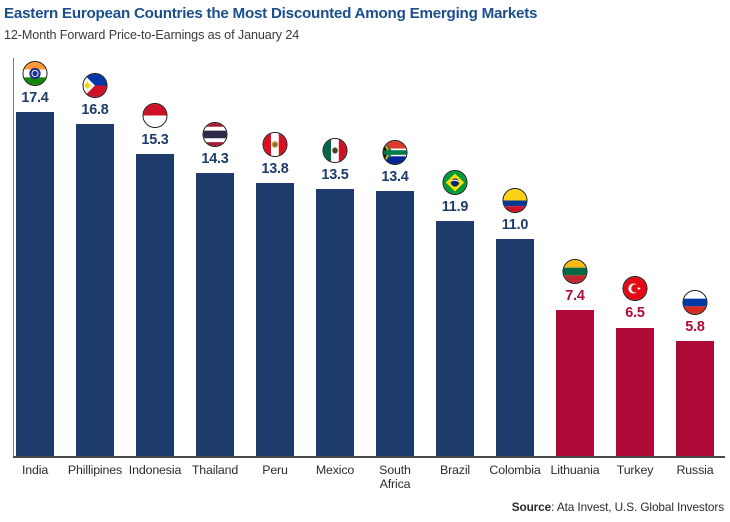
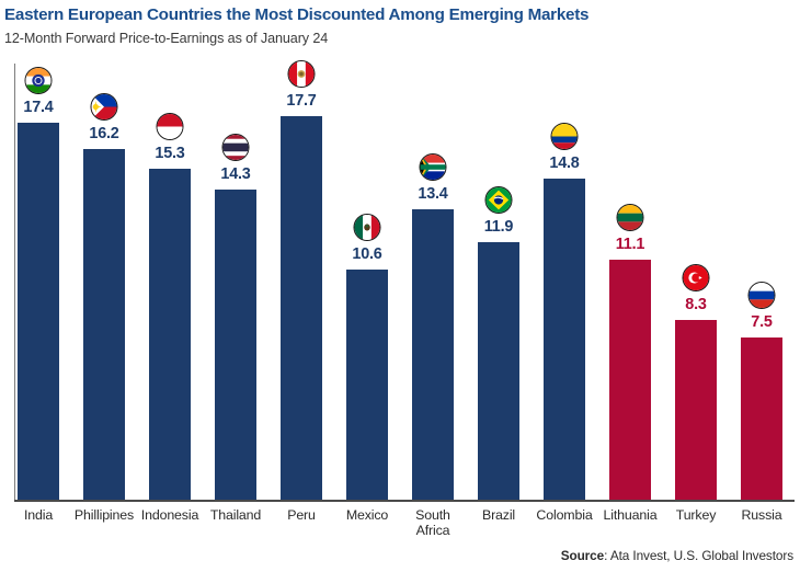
Phillipines: 16.8 -> 16.2
Peru: 13.8 -> 17.7
Mexico: 13.5 -> 10.6
Colombia: 11.0 -> 14.8
Lithuania: 7.4 -> 11.1
Turkey: 6.5 -> 8.3
Russia: 5.8 -> 7.5
